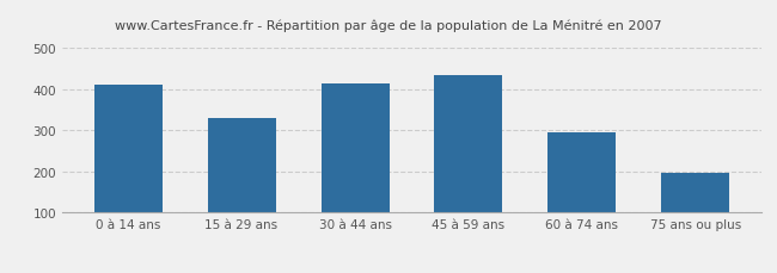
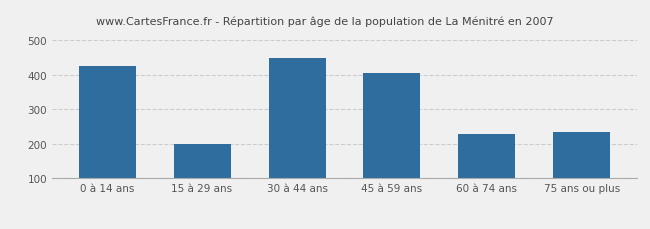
0 à 14 ans: 410 -> 425
15 à 29 ans: 330 -> 200
30 à 44 ans: 413 -> 450
45 à 59 ans: 435 -> 405
60 à 74 ans: 295 -> 230
75 ans ou plus: 196 -> 235
